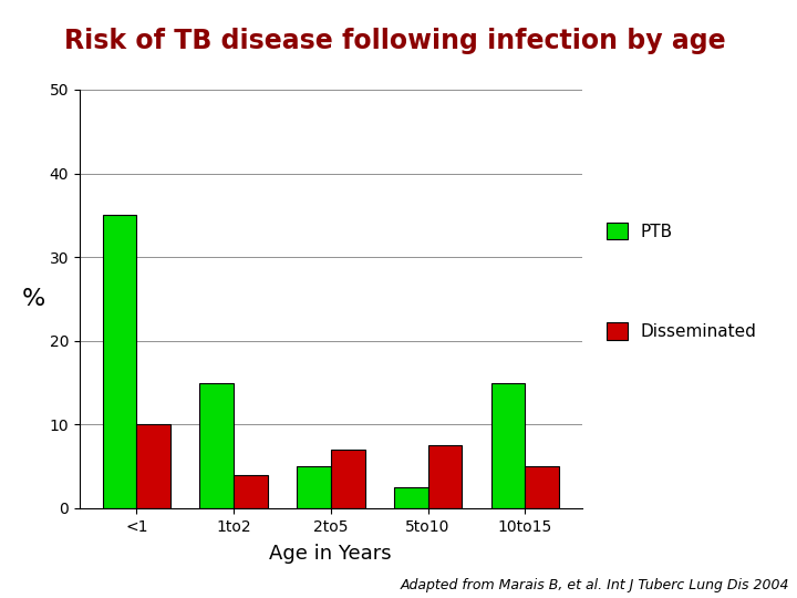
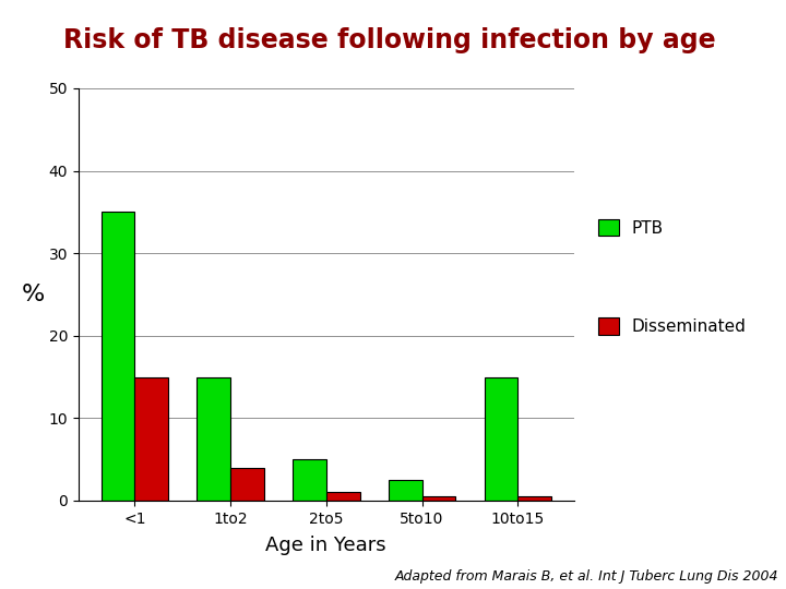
Disseminated/<1: 10.0 -> 15.0
Disseminated/2to5: 7.0 -> 1.0
Disseminated/5to10: 7.6 -> 0.5
Disseminated/10to15: 5.0 -> 0.5
